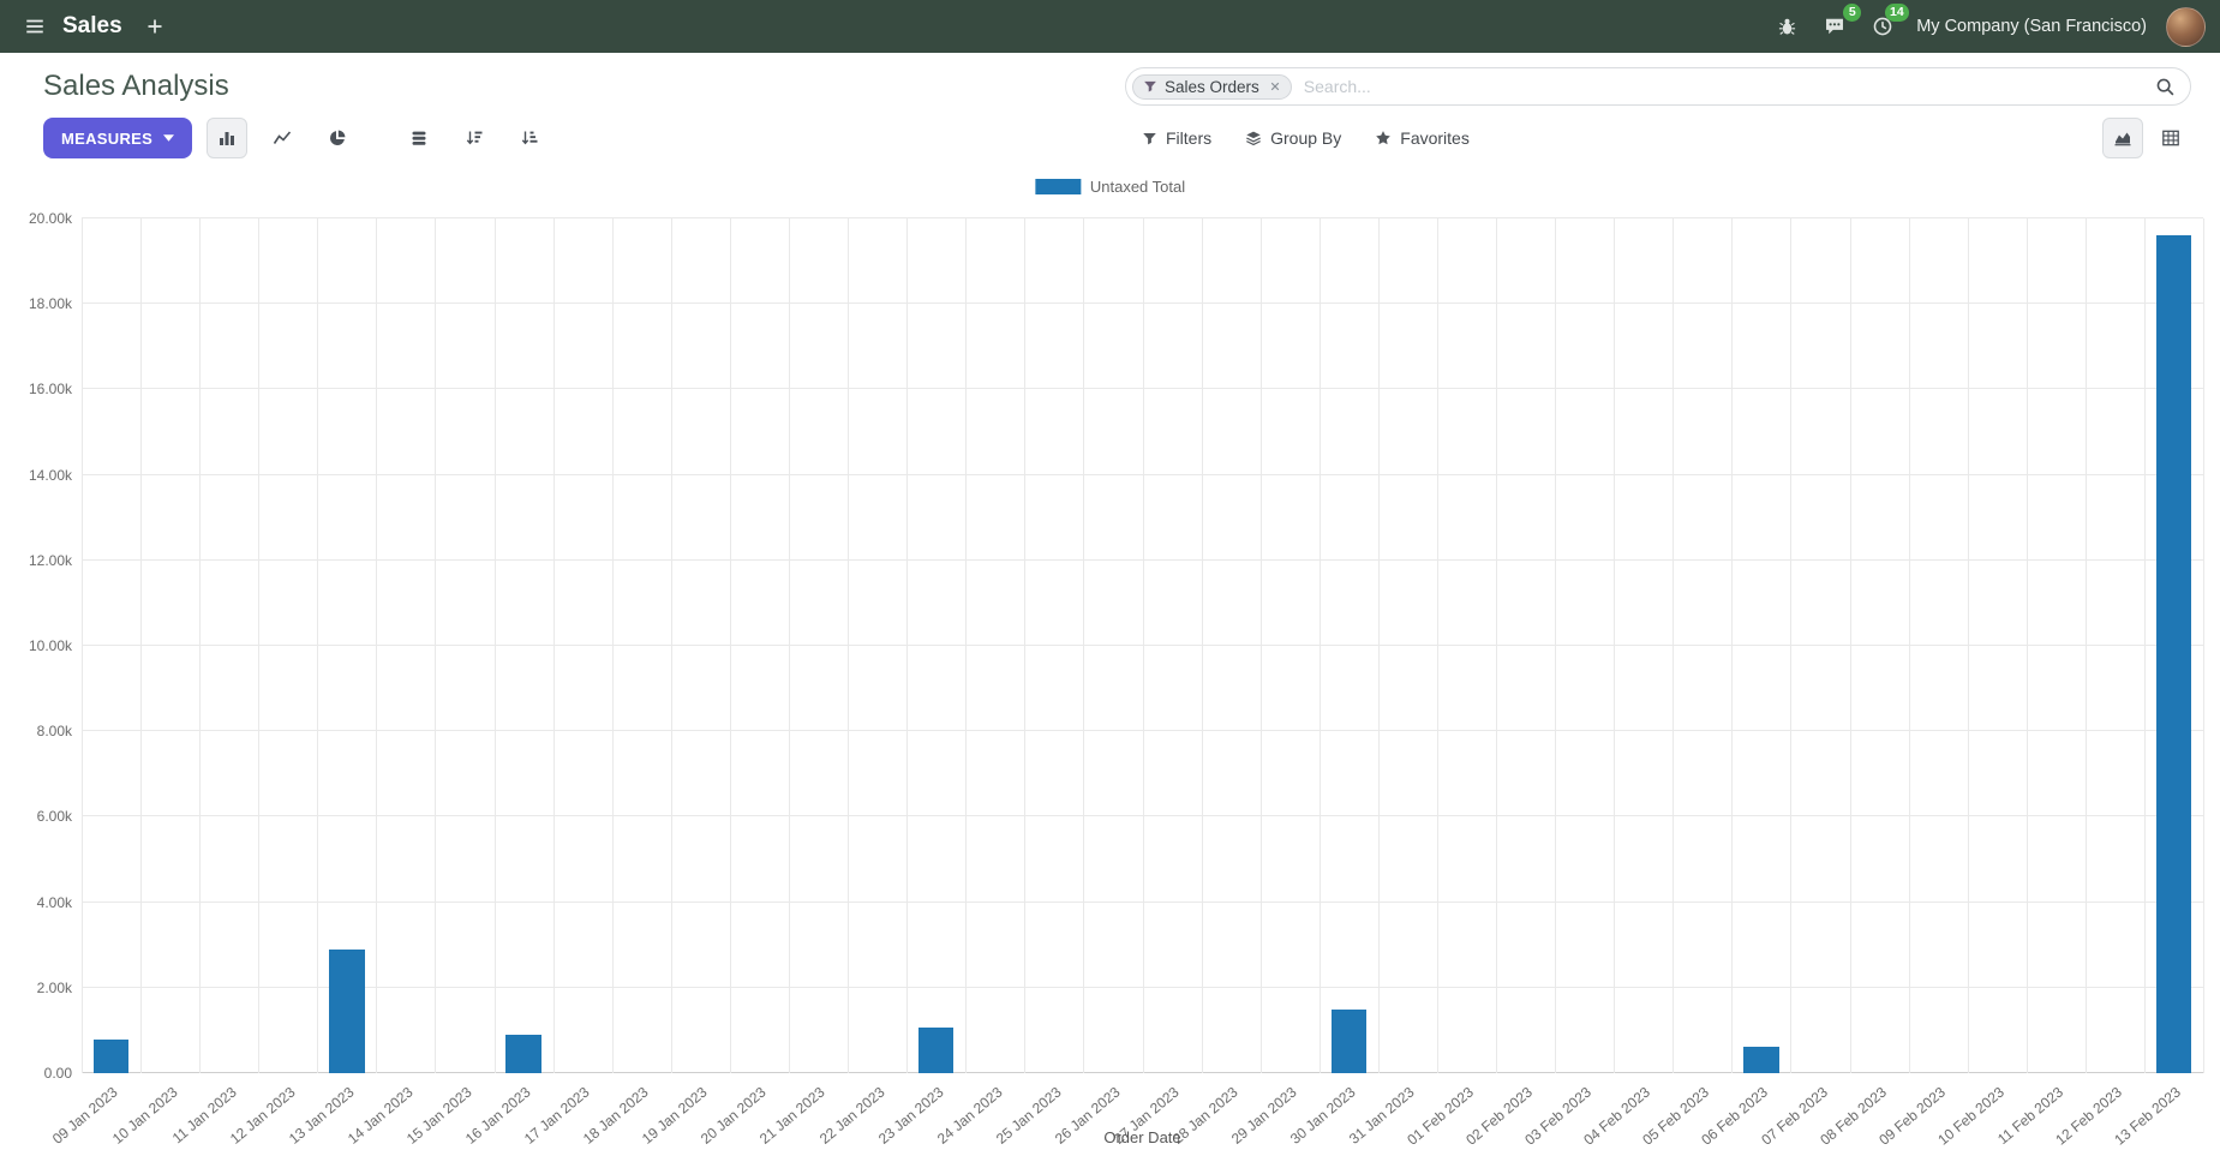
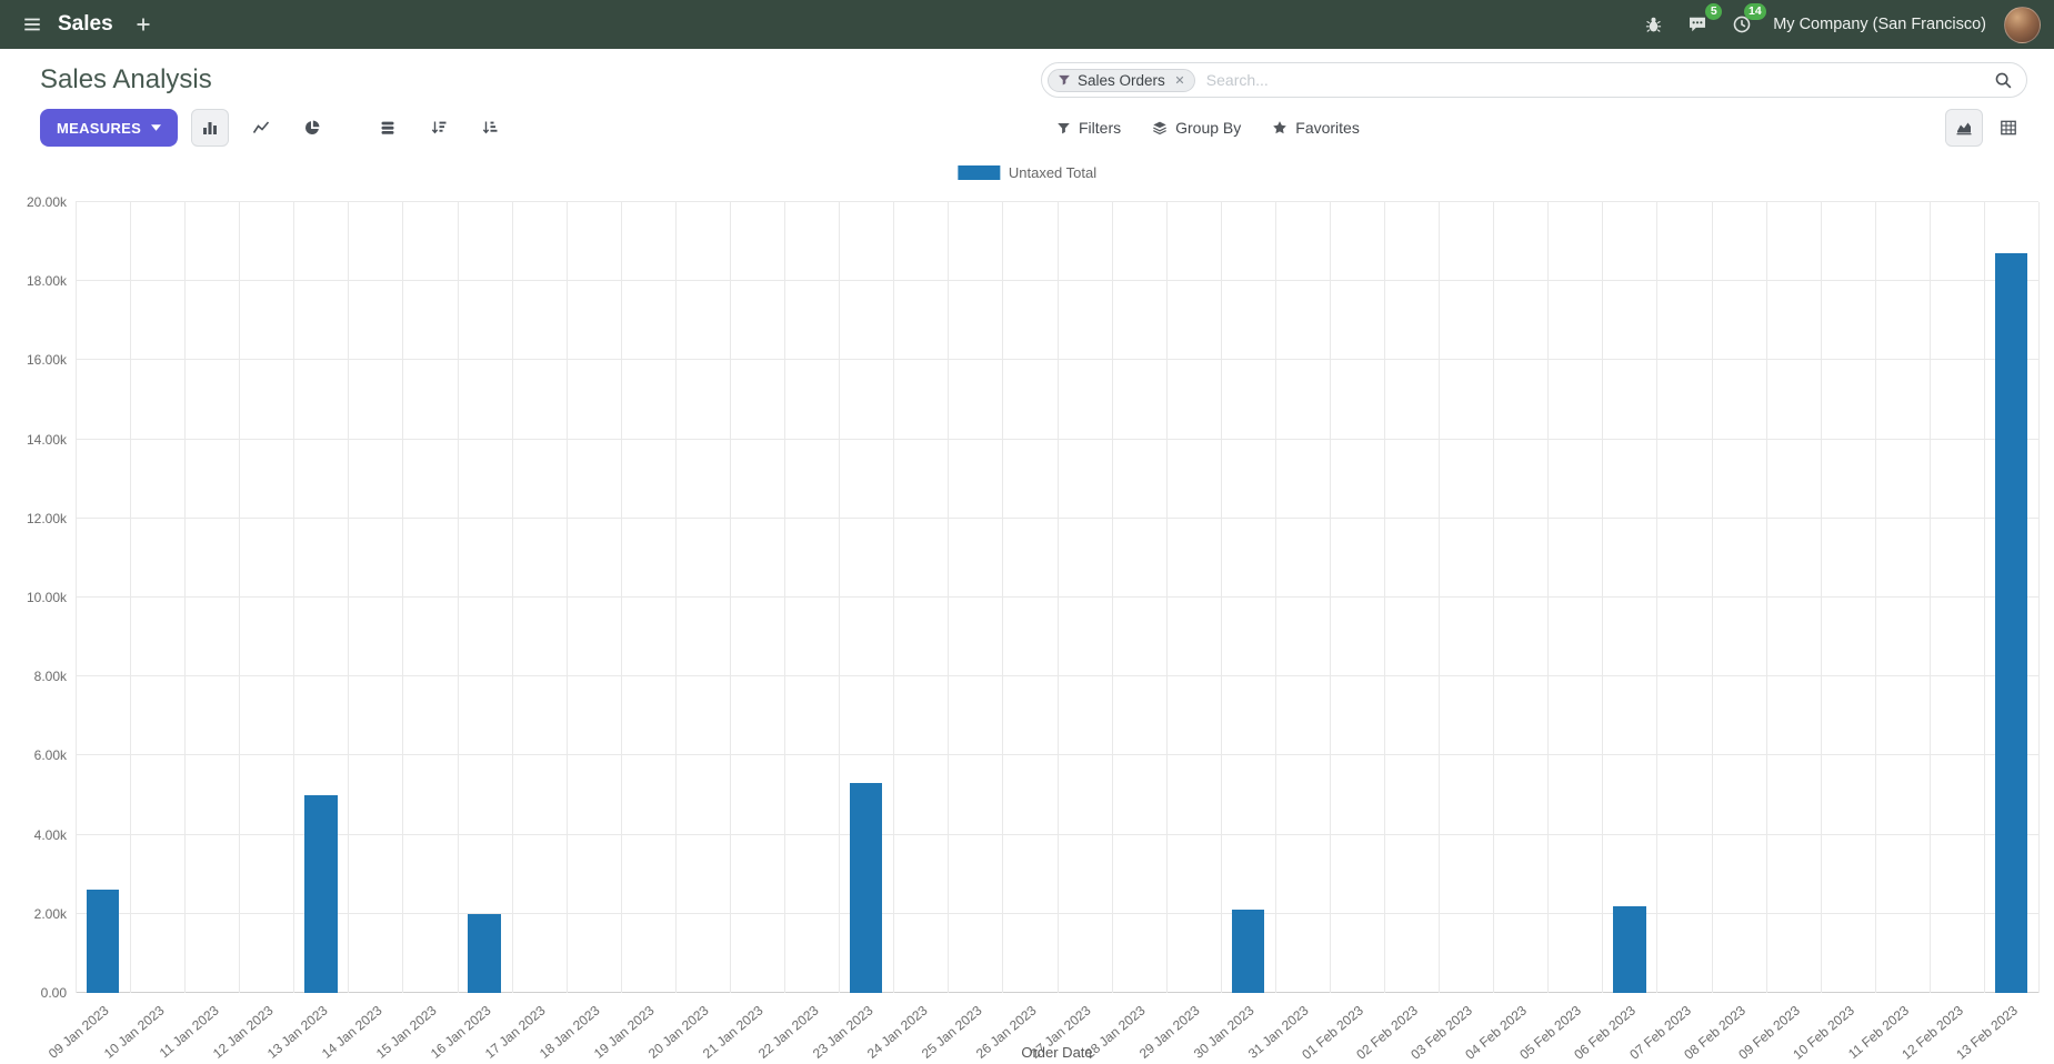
09 Jan 2023: 0.8k -> 2.6k
13 Jan 2023: 2.9k -> 5.0k
16 Jan 2023: 0.9k -> 2.0k
23 Jan 2023: 1.1k -> 5.3k
30 Jan 2023: 1.5k -> 2.1k
06 Feb 2023: 0.6k -> 2.2k
13 Feb 2023: 19.6k -> 18.7k
